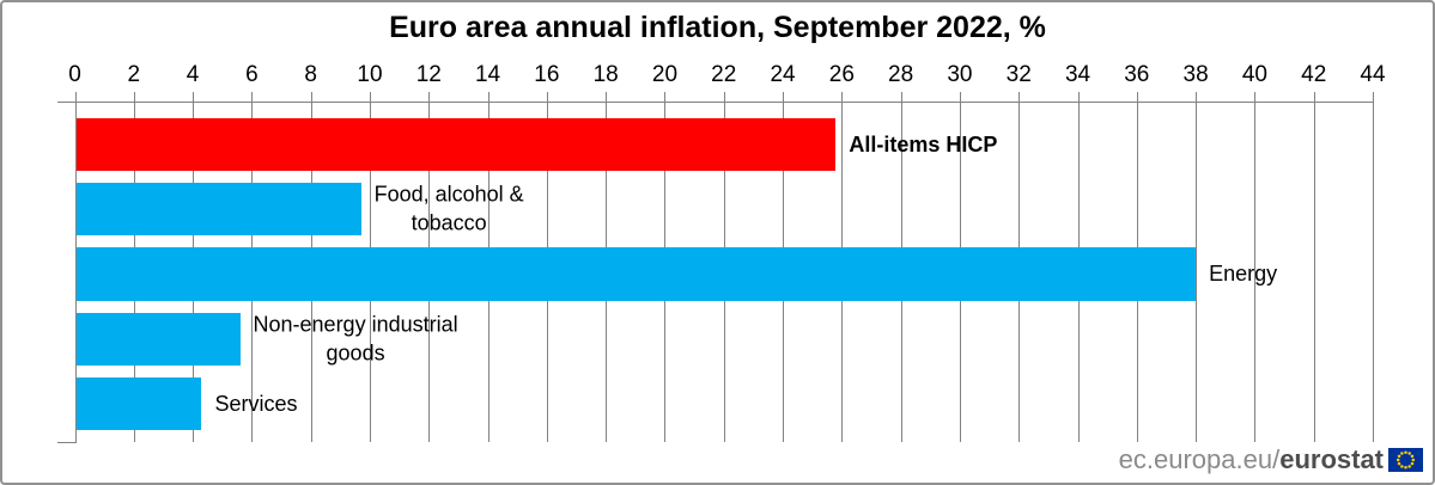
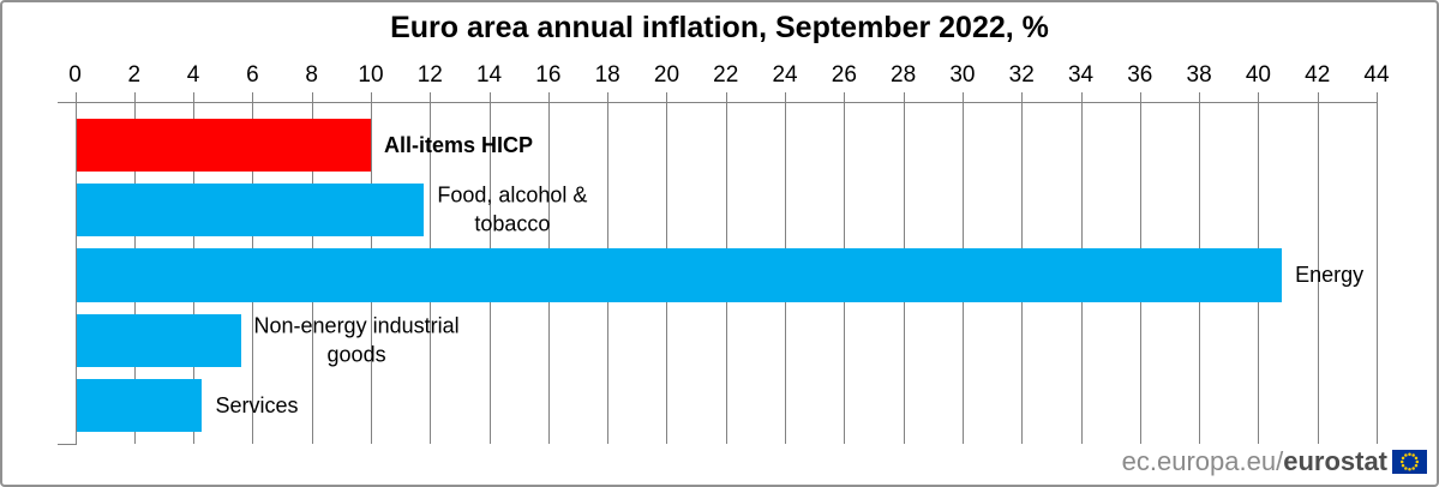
All-items HICP: 25.8 -> 10.0
Food, alcohol & tobacco: 9.7 -> 11.8
Energy: 38.0 -> 40.8
